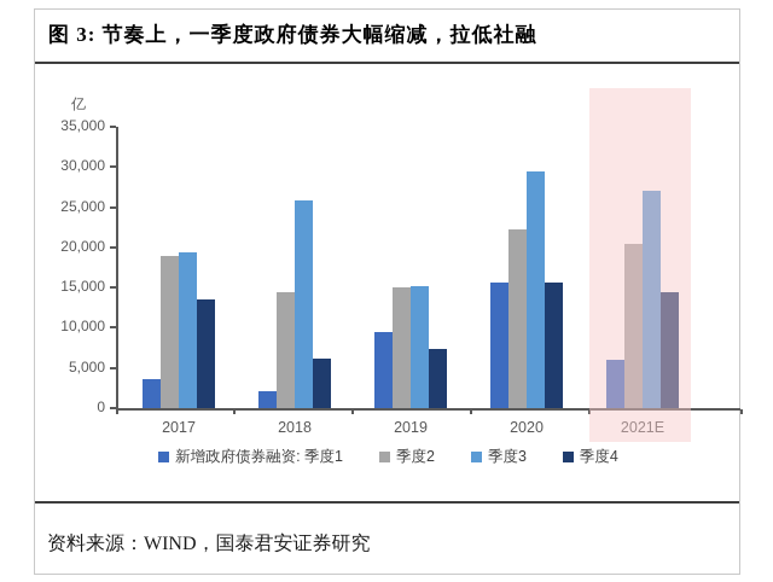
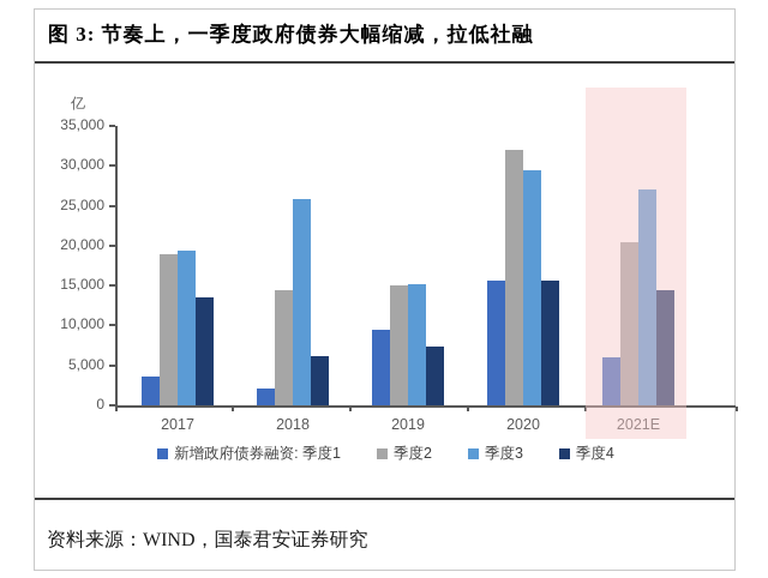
季度2/2020: 22000 -> 32000
